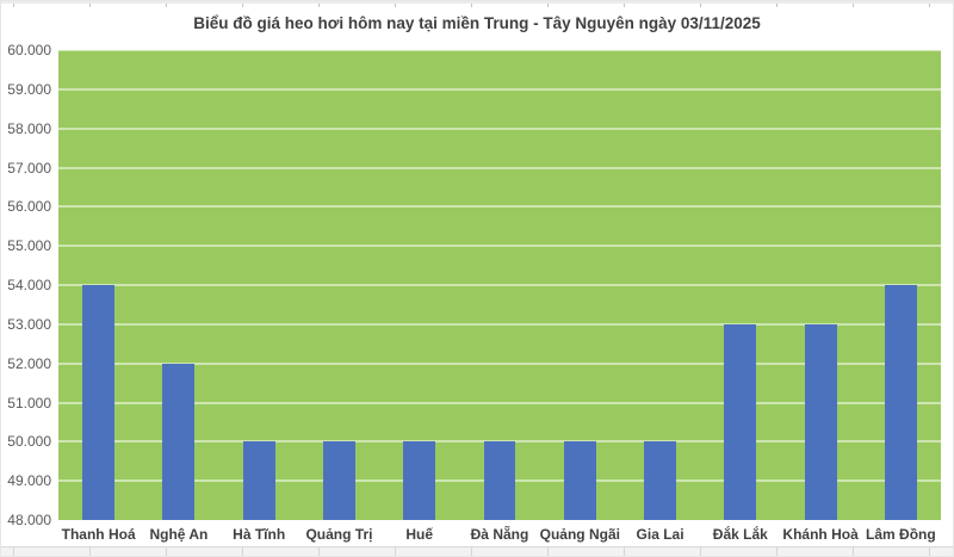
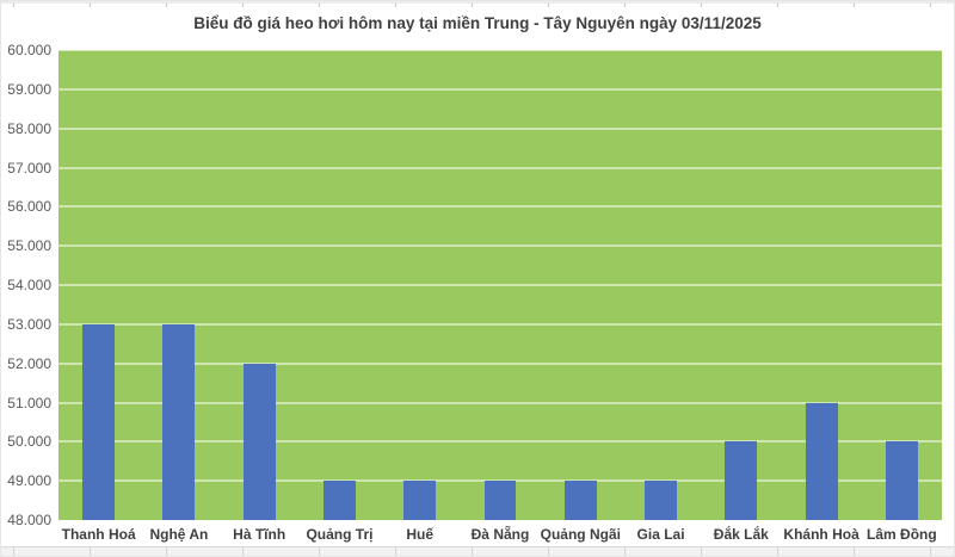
Thanh Hoá: 54000 -> 53000
Nghệ An: 52000 -> 53000
Hà Tĩnh: 50000 -> 52000
Quảng Trị: 50000 -> 49000
Huế: 50000 -> 49000
Đà Nẵng: 50000 -> 49000
Quảng Ngãi: 50000 -> 49000
Gia Lai: 50000 -> 49000
Đắk Lắk: 53000 -> 50000
Khánh Hoà: 53000 -> 51000
Lâm Đồng: 54000 -> 50000
